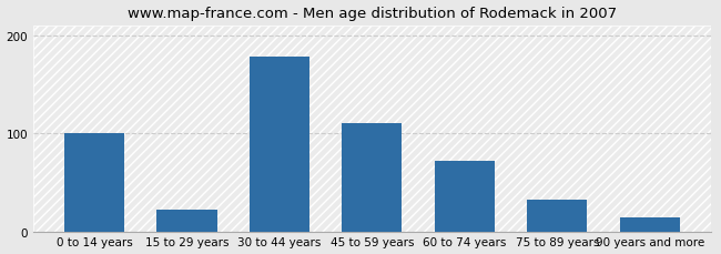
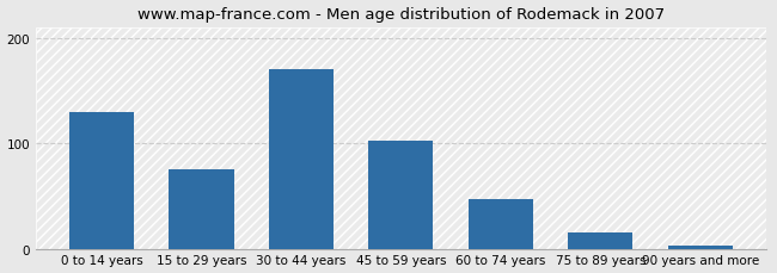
0 to 14 years: 100 -> 130
15 to 29 years: 22 -> 75
30 to 44 years: 178 -> 170
45 to 59 years: 110 -> 102
60 to 74 years: 72 -> 47
75 to 89 years: 32 -> 15
90 years and more: 14 -> 3
